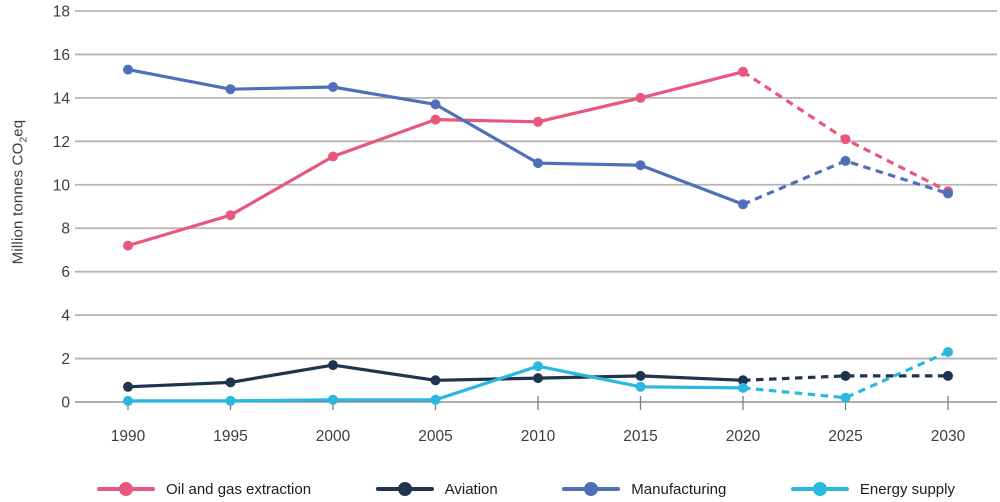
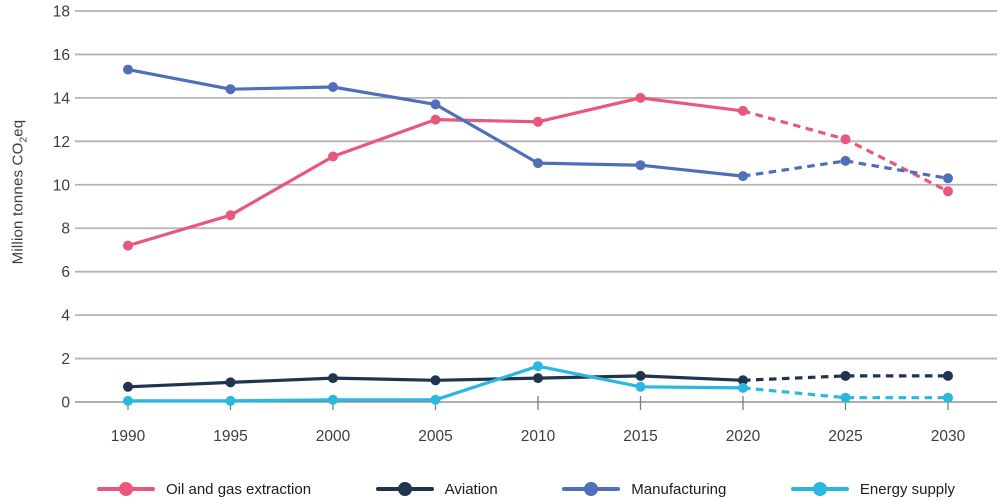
Aviation/2000: 1.7 -> 1.1
Oil and gas extraction/2020: 15.2 -> 13.4
Manufacturing/2020: 9.1 -> 10.4
Manufacturing/2030: 9.6 -> 10.3
Energy supply/2030: 2.3 -> 0.2
